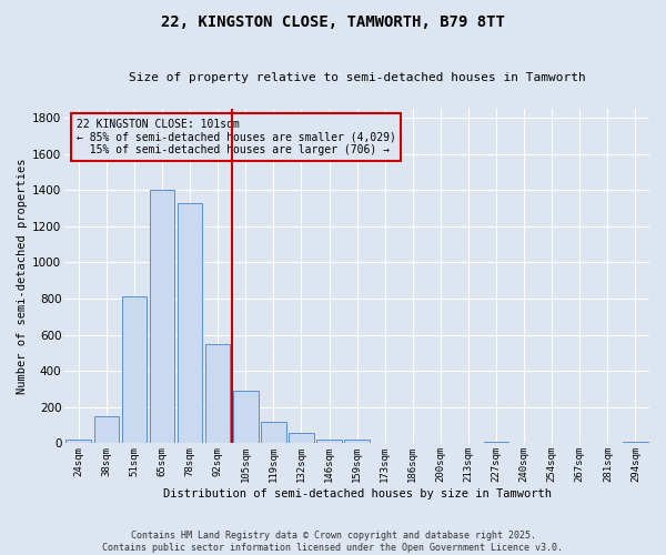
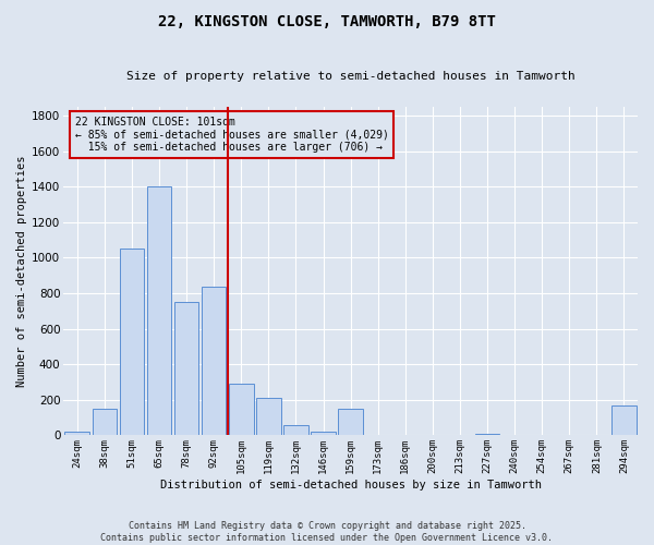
51sqm: 810 -> 1050
78sqm: 1330 -> 750
92sqm: 550 -> 840
119sqm: 120 -> 210
159sqm: 20 -> 150
294sqm: 10 -> 170
